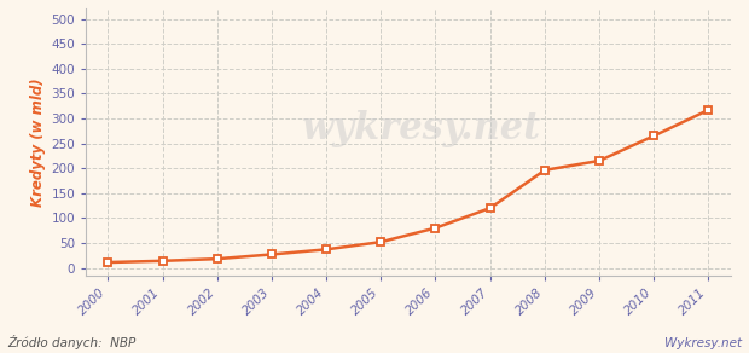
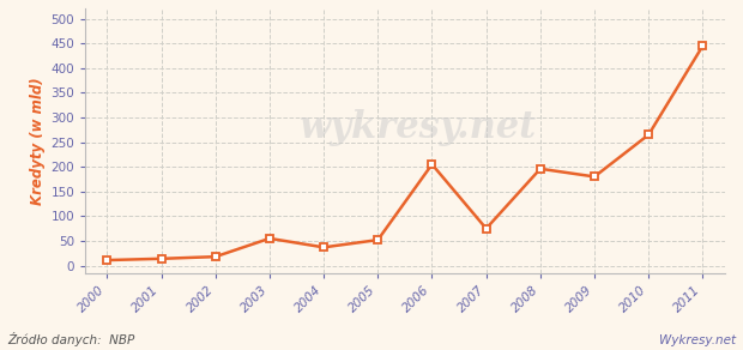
2003: 27 -> 55
2006: 80 -> 205
2007: 120 -> 75
2009: 215 -> 180
2011: 317 -> 445
